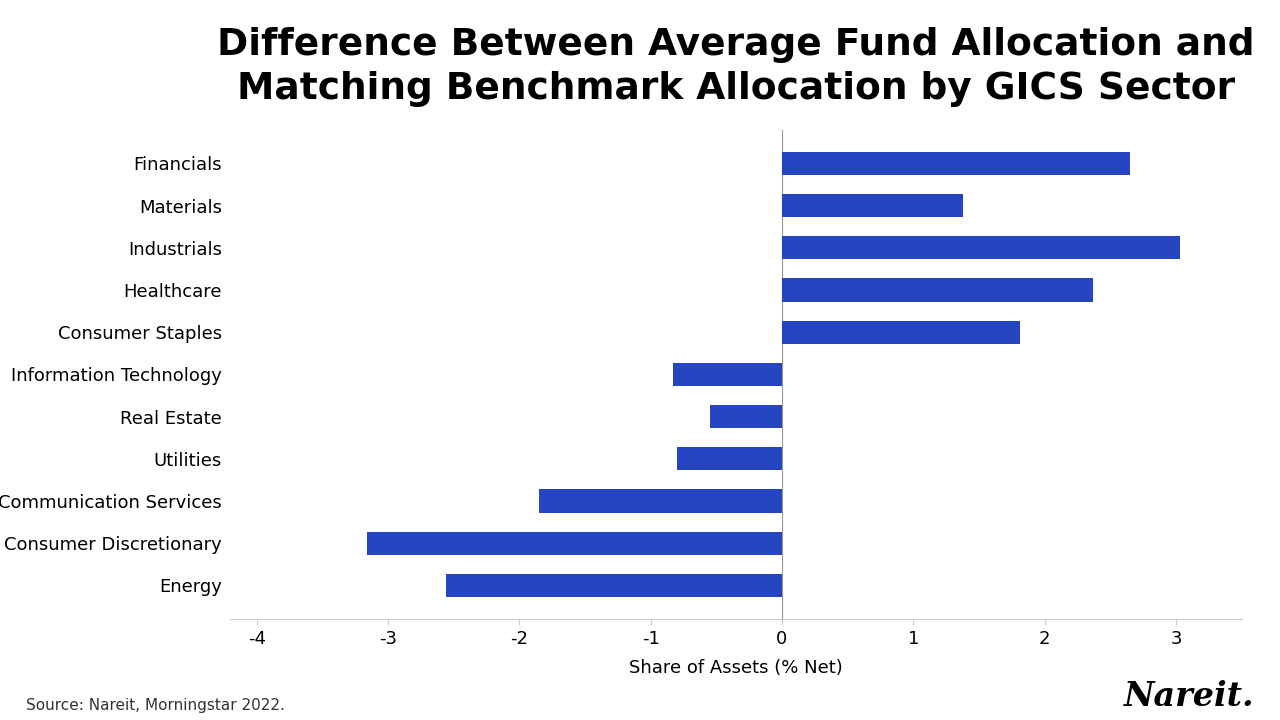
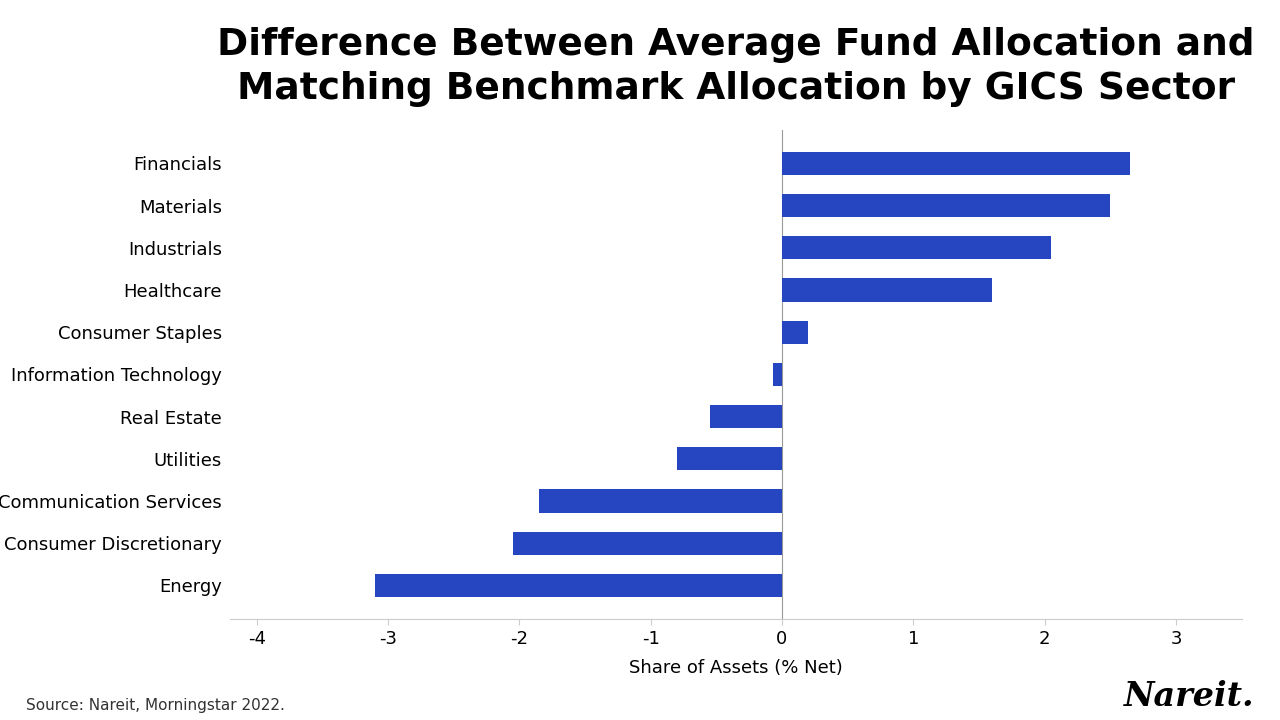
Materials: 1.38 -> 2.50
Industrials: 3.03 -> 2.05
Healthcare: 2.37 -> 1.60
Consumer Staples: 1.81 -> 0.20
Information Technology: -0.83 -> -0.07
Consumer Discretionary: -3.16 -> -2.05
Energy: -2.56 -> -3.10
